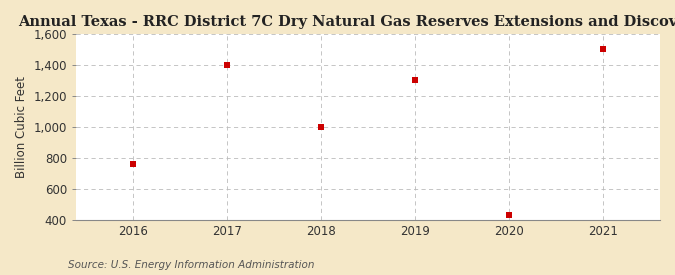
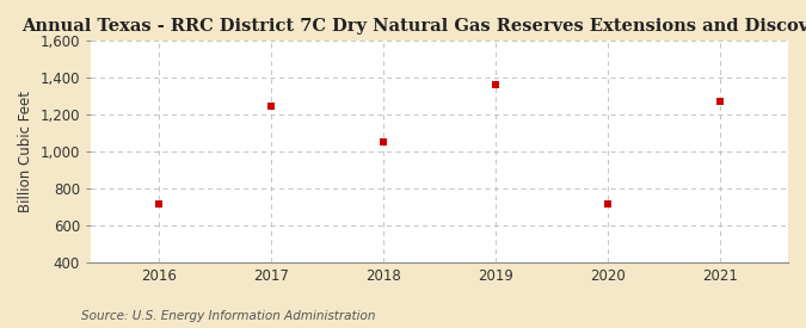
2016: 760 -> 720
2017: 1,400 -> 1,250
2018: 1,000 -> 1,050
2019: 1,300 -> 1,360
2020: 440 -> 720
2021: 1,500 -> 1,270
